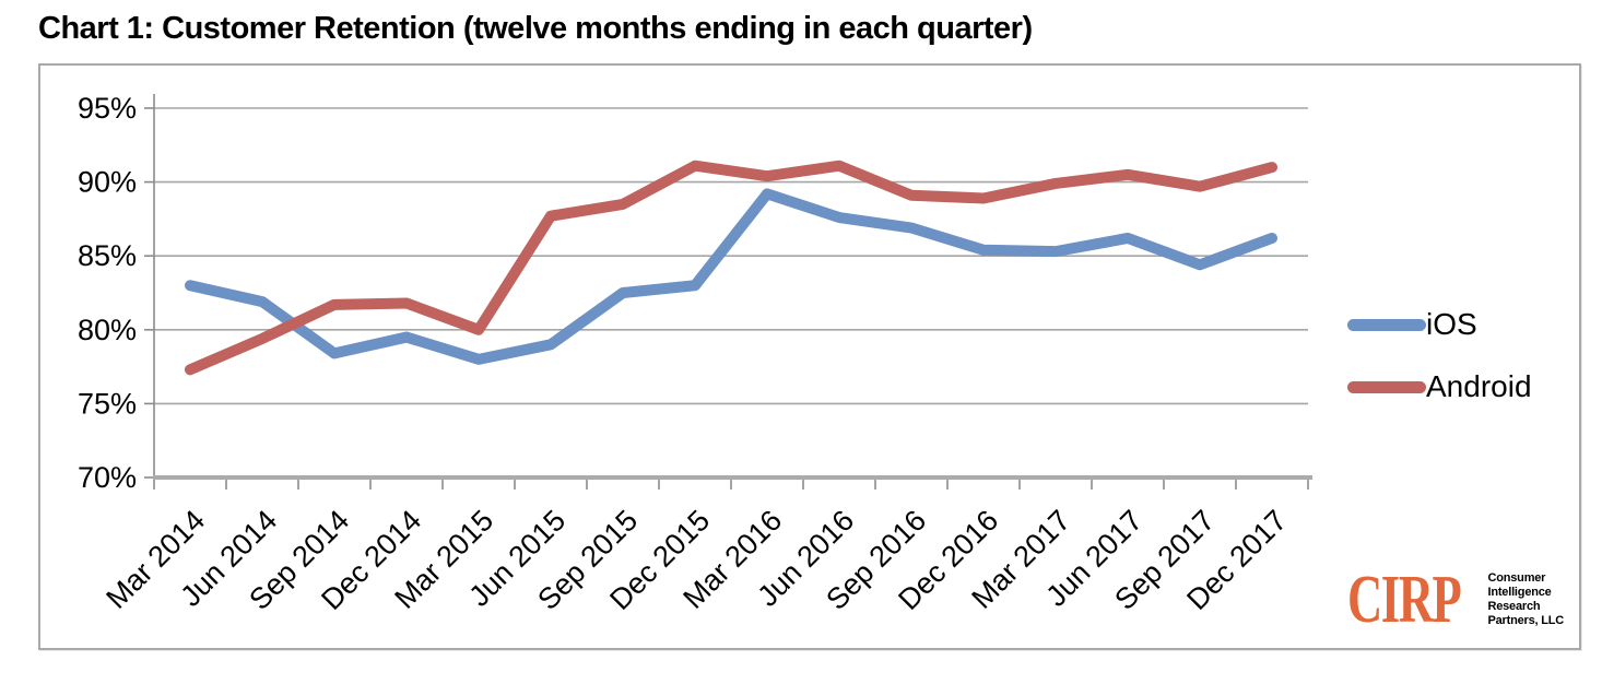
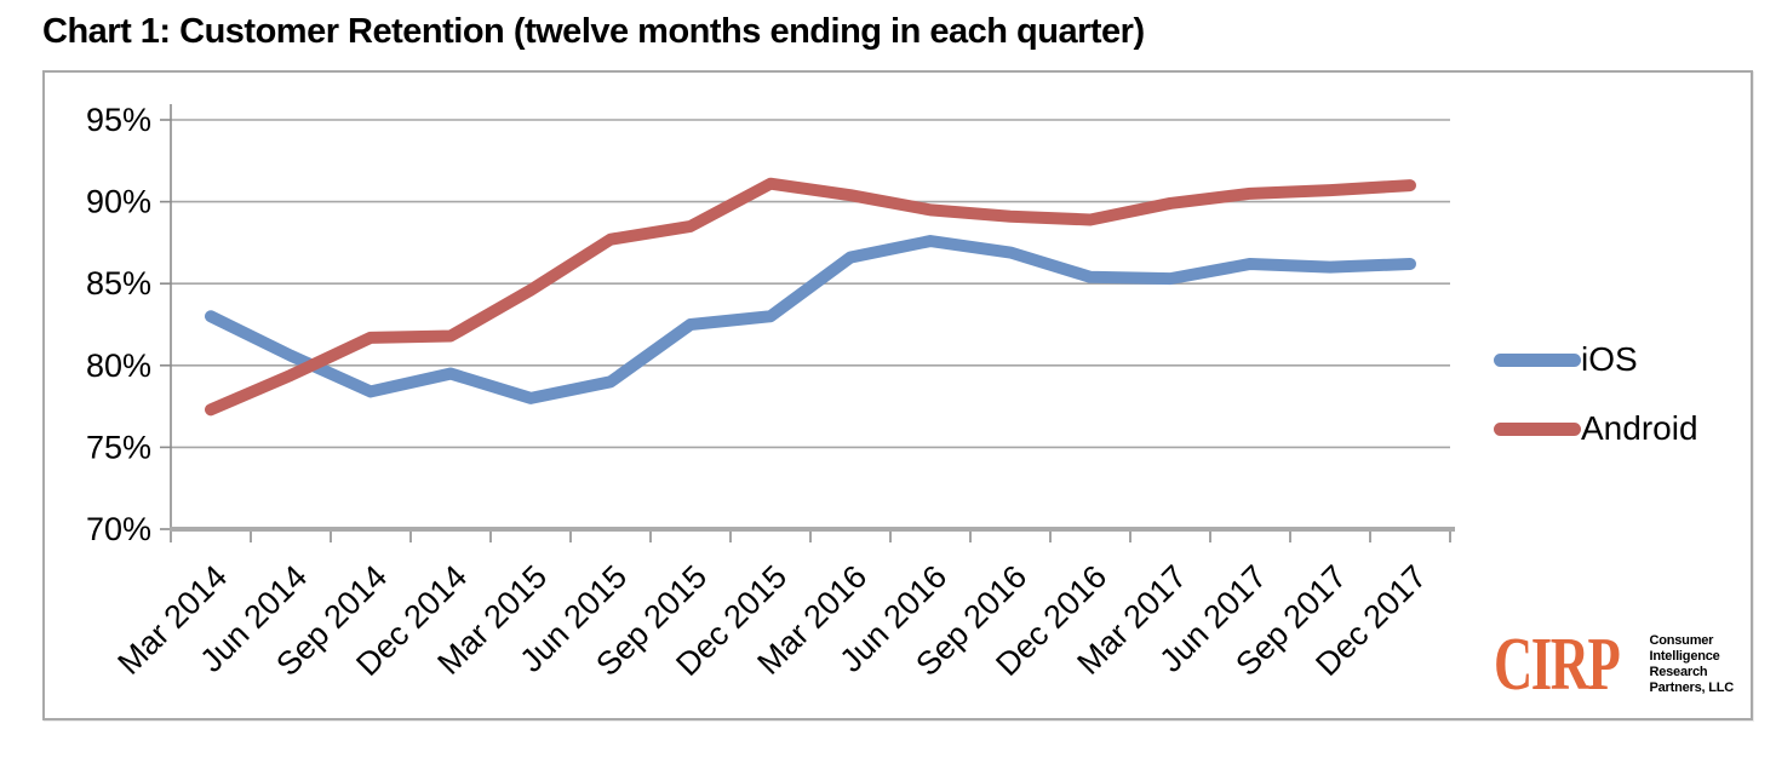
iOS/Jun 2014: 81.9% -> 80.6%
Android/Mar 2015: 80.0% -> 84.6%
iOS/Mar 2016: 89.2% -> 86.6%
Android/Jun 2016: 91.1% -> 89.5%
iOS/Sep 2017: 84.4% -> 86.0%
Android/Sep 2017: 89.7% -> 90.7%
